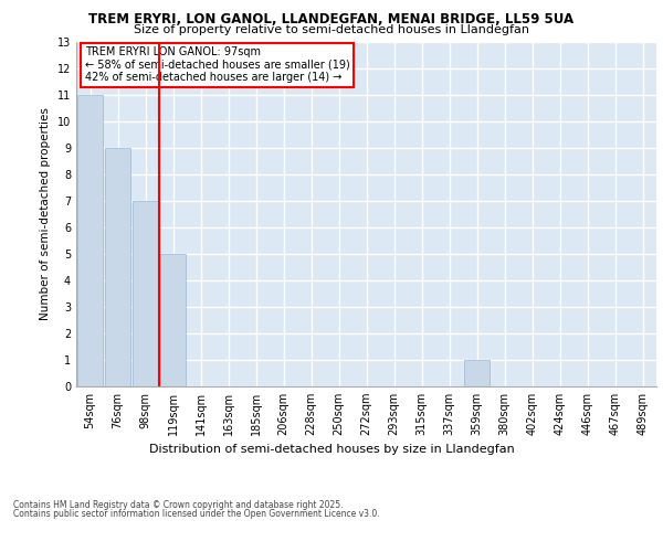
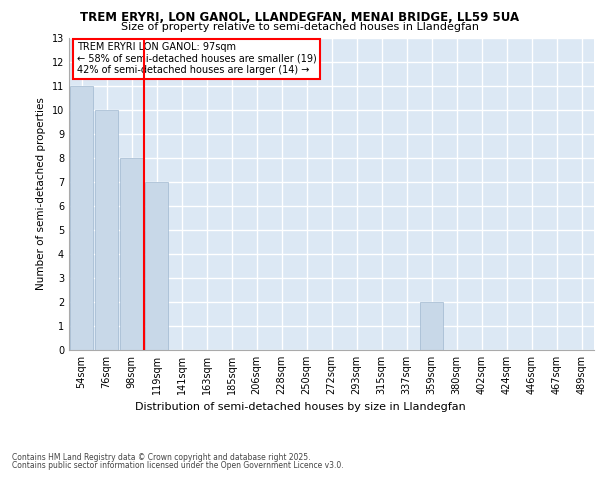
76sqm: 9 -> 10
98sqm: 7 -> 8
119sqm: 5 -> 7
359sqm: 1 -> 2
